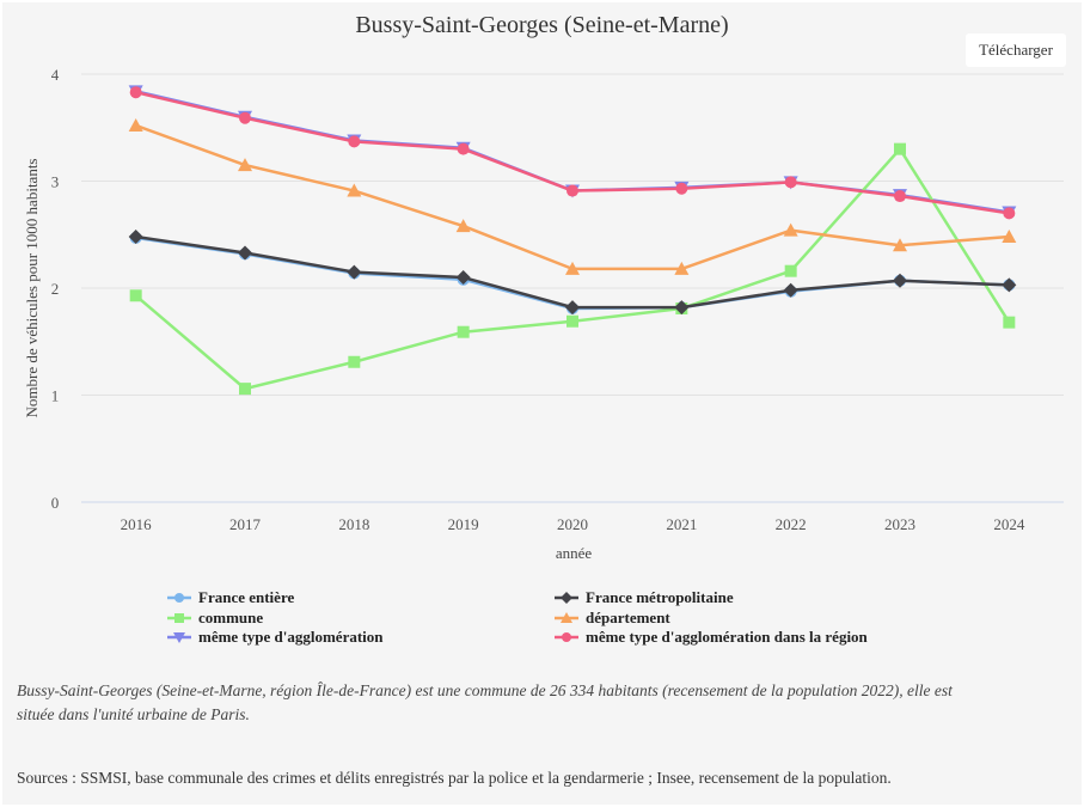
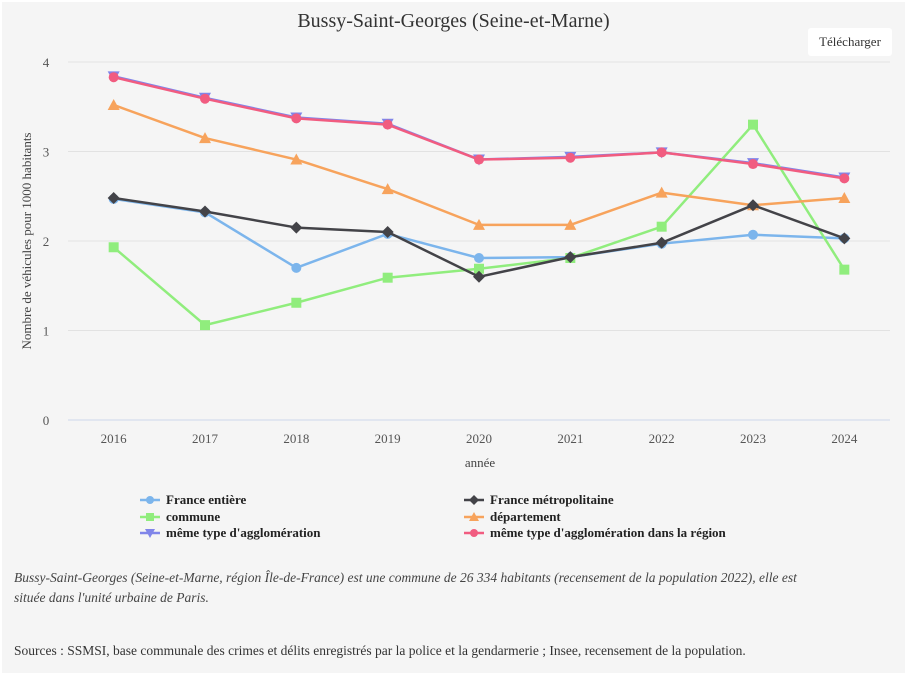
France entière/2018: 2.1 -> 1.7
France métropolitaine/2020: 1.8 -> 1.6
France métropolitaine/2023: 2.1 -> 2.4
